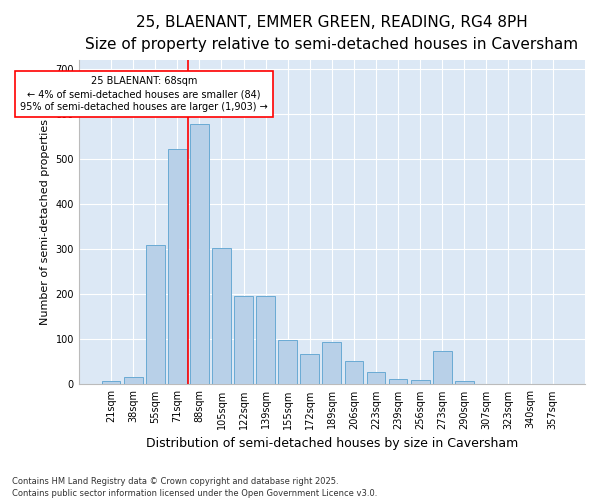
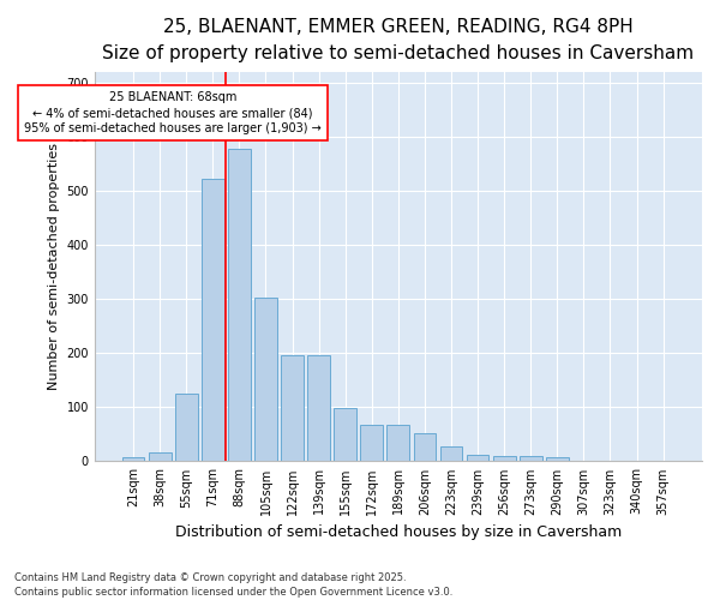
55sqm: 310 -> 125
189sqm: 95 -> 68
273sqm: 75 -> 10
